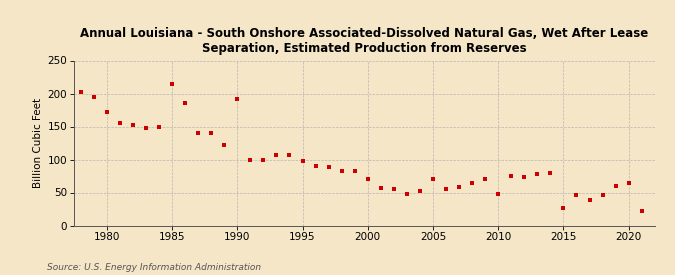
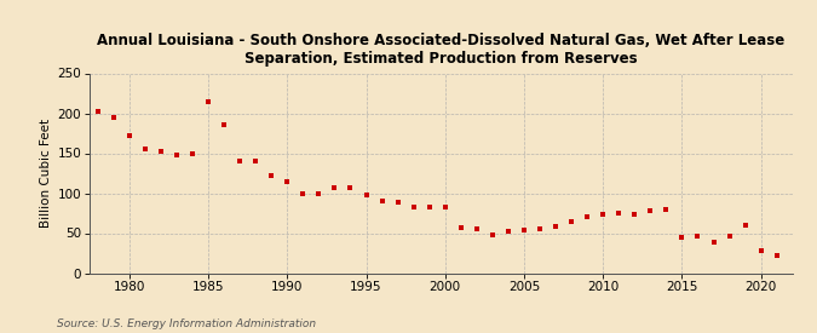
1990: 192 -> 115
2000: 70 -> 82
2005: 70 -> 54
2010: 48 -> 73
2015: 26 -> 45
2020: 64 -> 28
